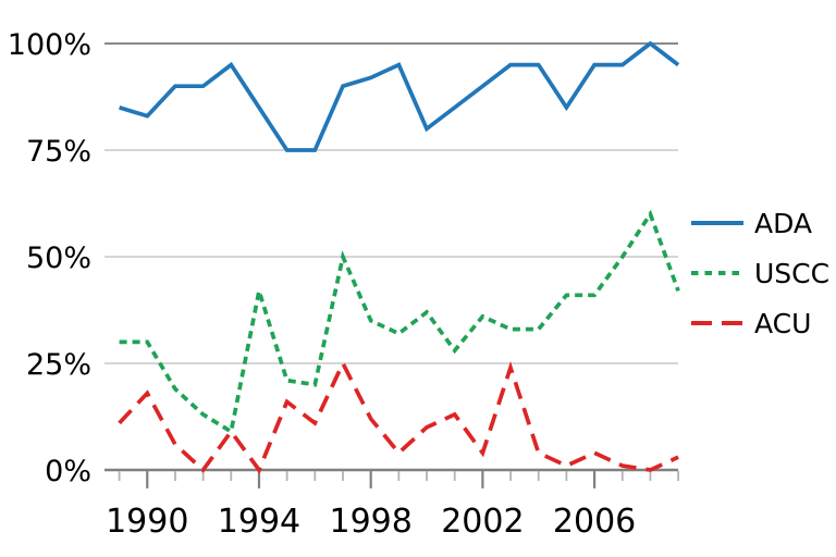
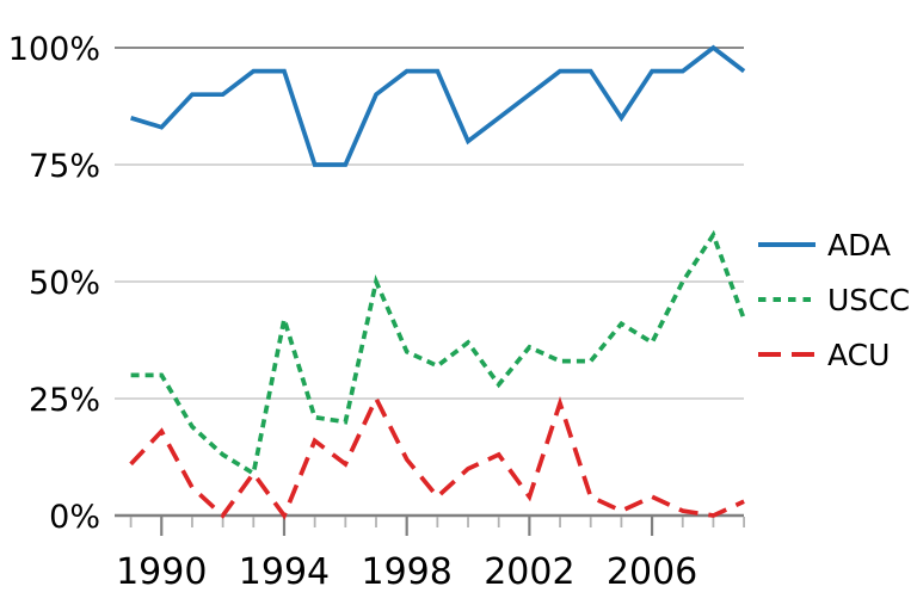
ADA/1994: 85% -> 95%
ADA/1998: 92% -> 95%
USCC/2006: 41% -> 37%
